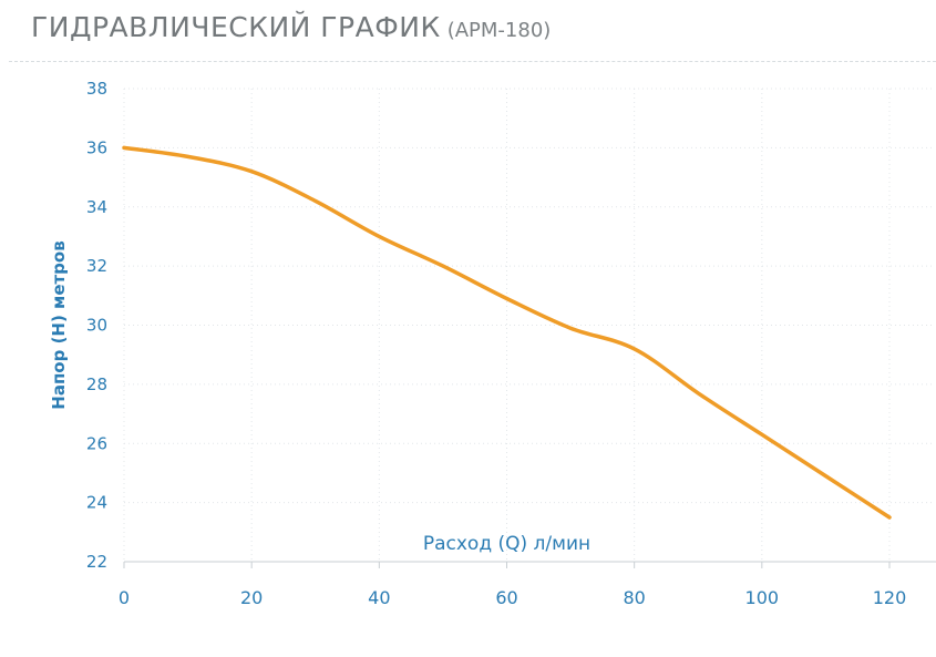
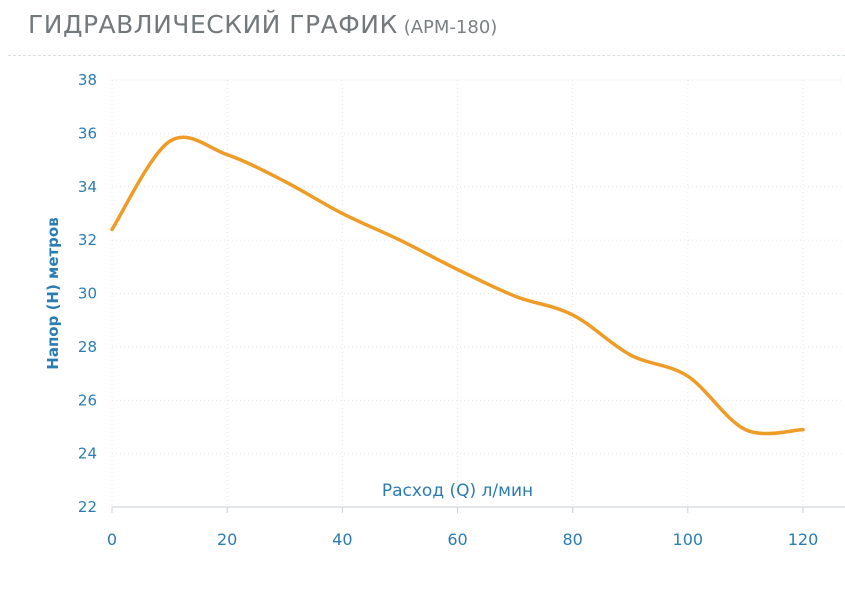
0: 36.0 -> 32.4
100: 26.3 -> 26.9
120: 23.5 -> 24.9
